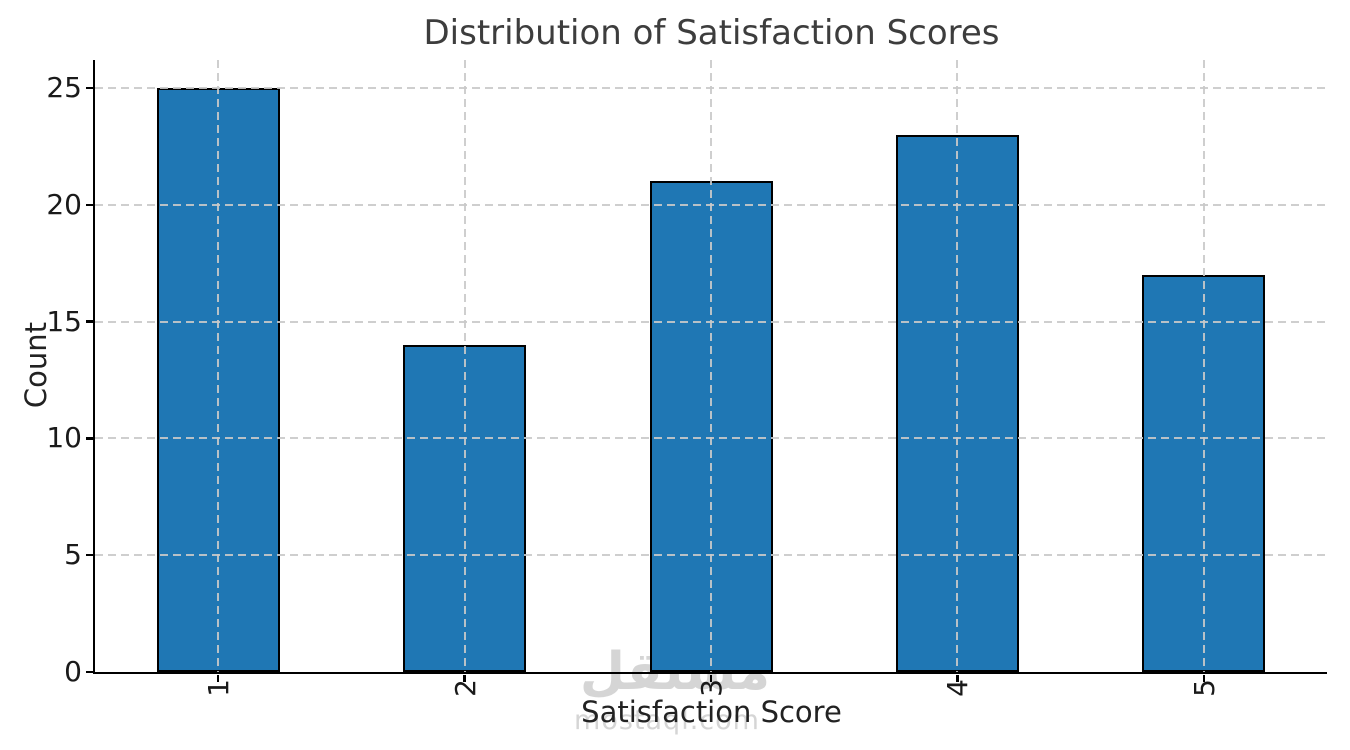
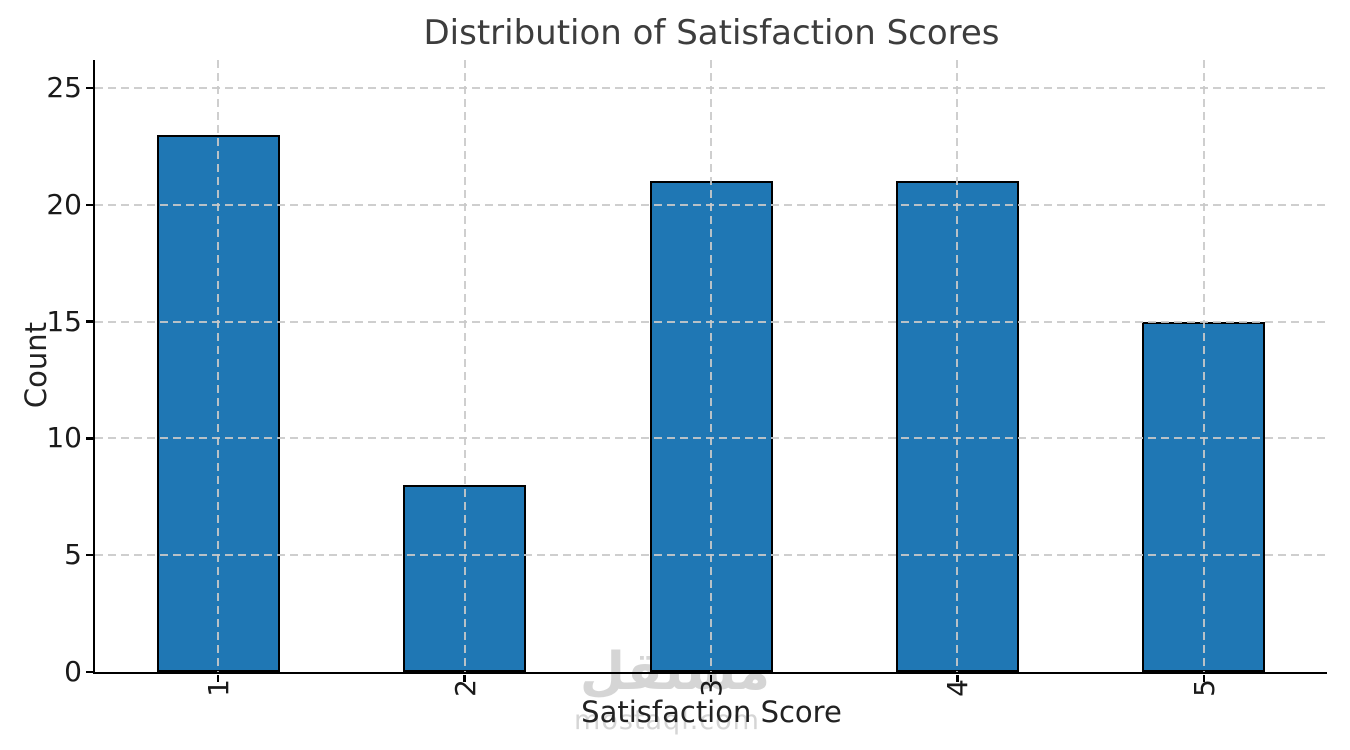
1: 25 -> 23
2: 14 -> 8
4: 23 -> 21
5: 17 -> 15
